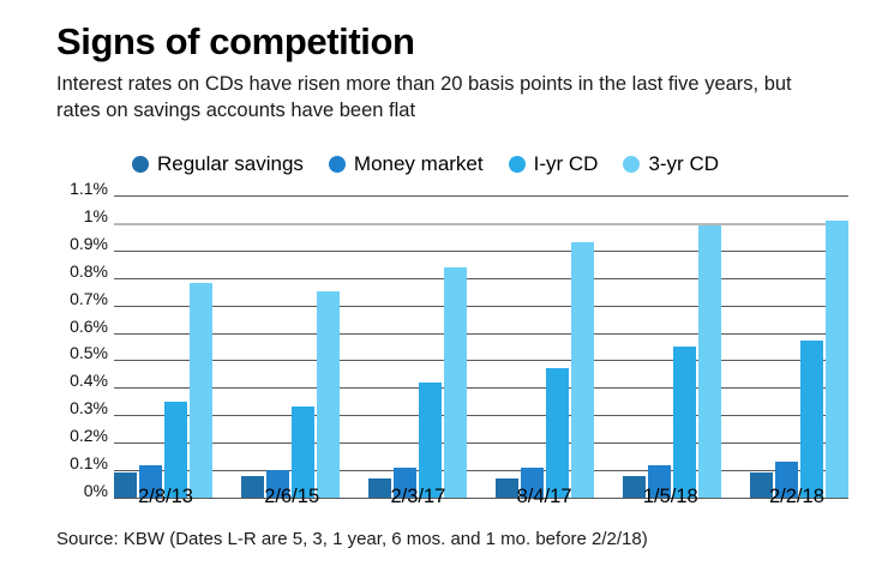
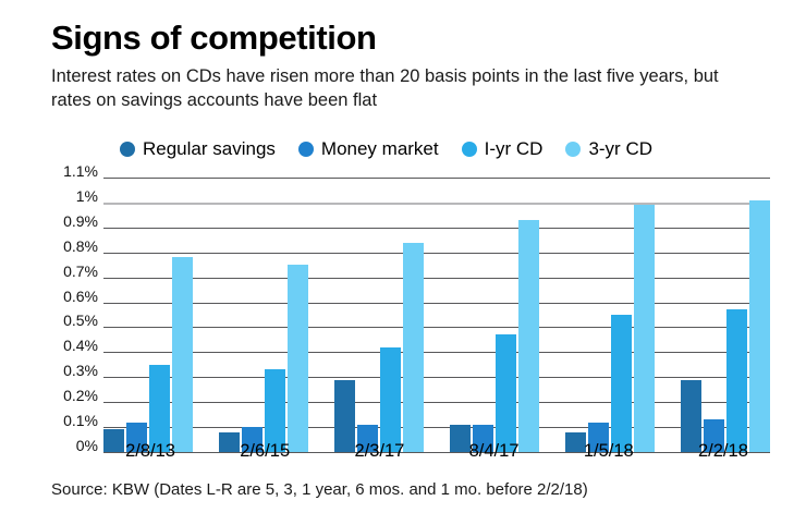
Regular savings/2/3/17: 0.07% -> 0.29%
Regular savings/8/4/17: 0.07% -> 0.11%
Regular savings/2/2/18: 0.09% -> 0.29%
